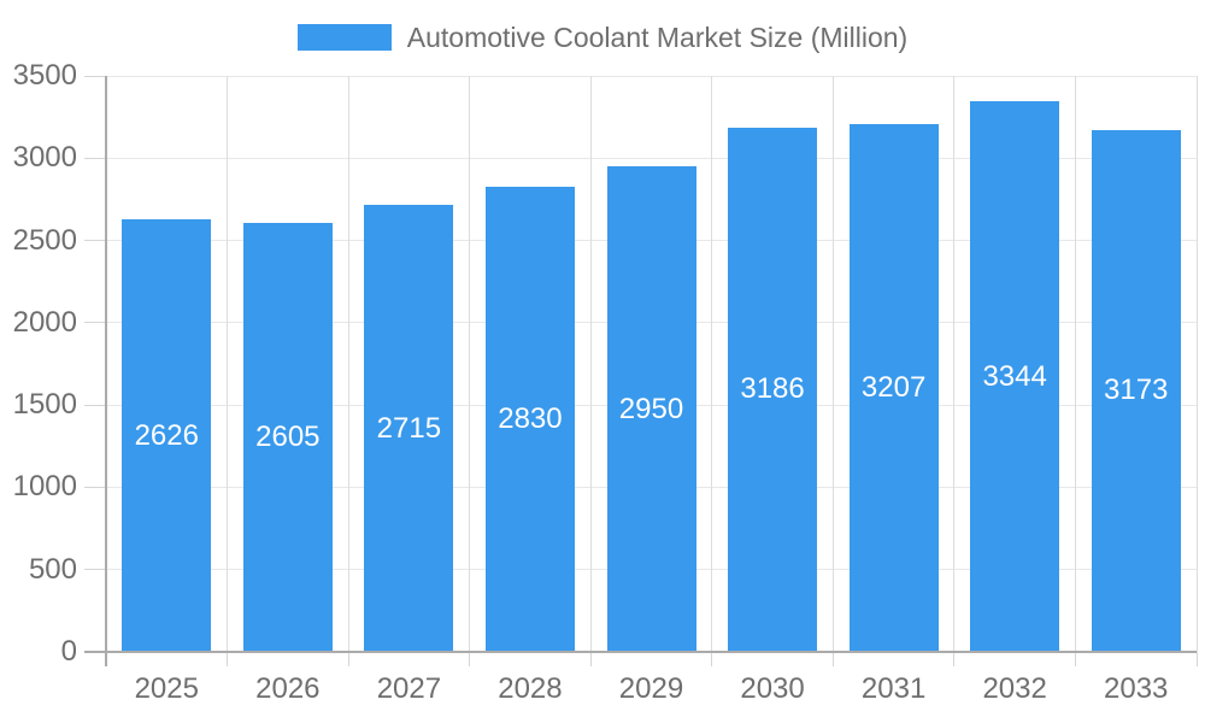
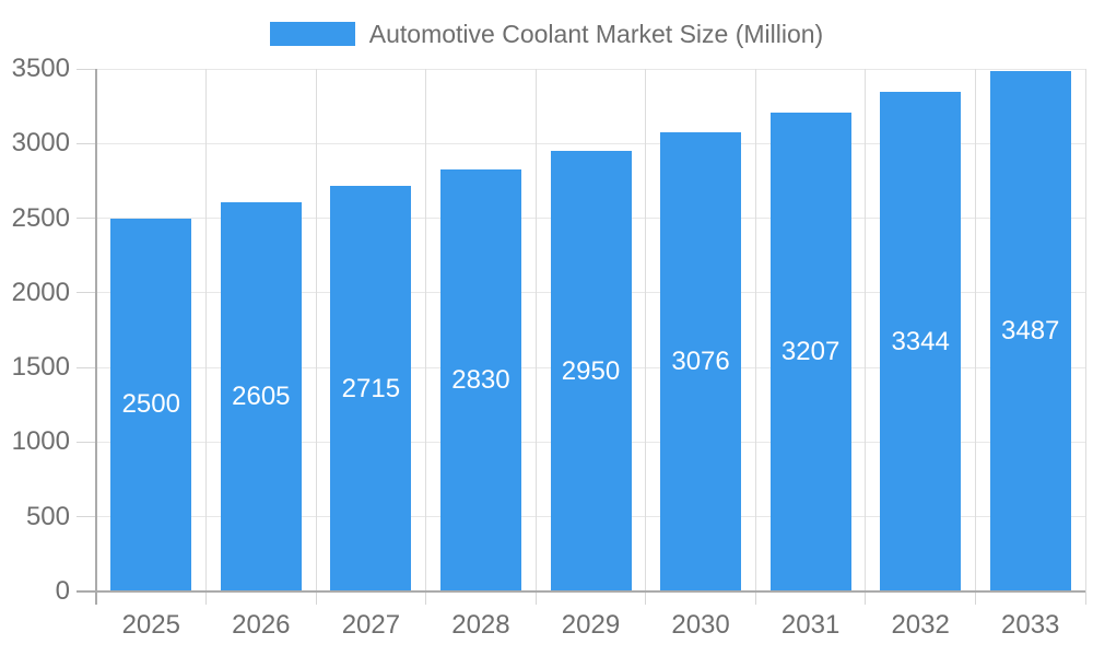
2025: 2626 -> 2500
2030: 3186 -> 3076
2033: 3173 -> 3487
